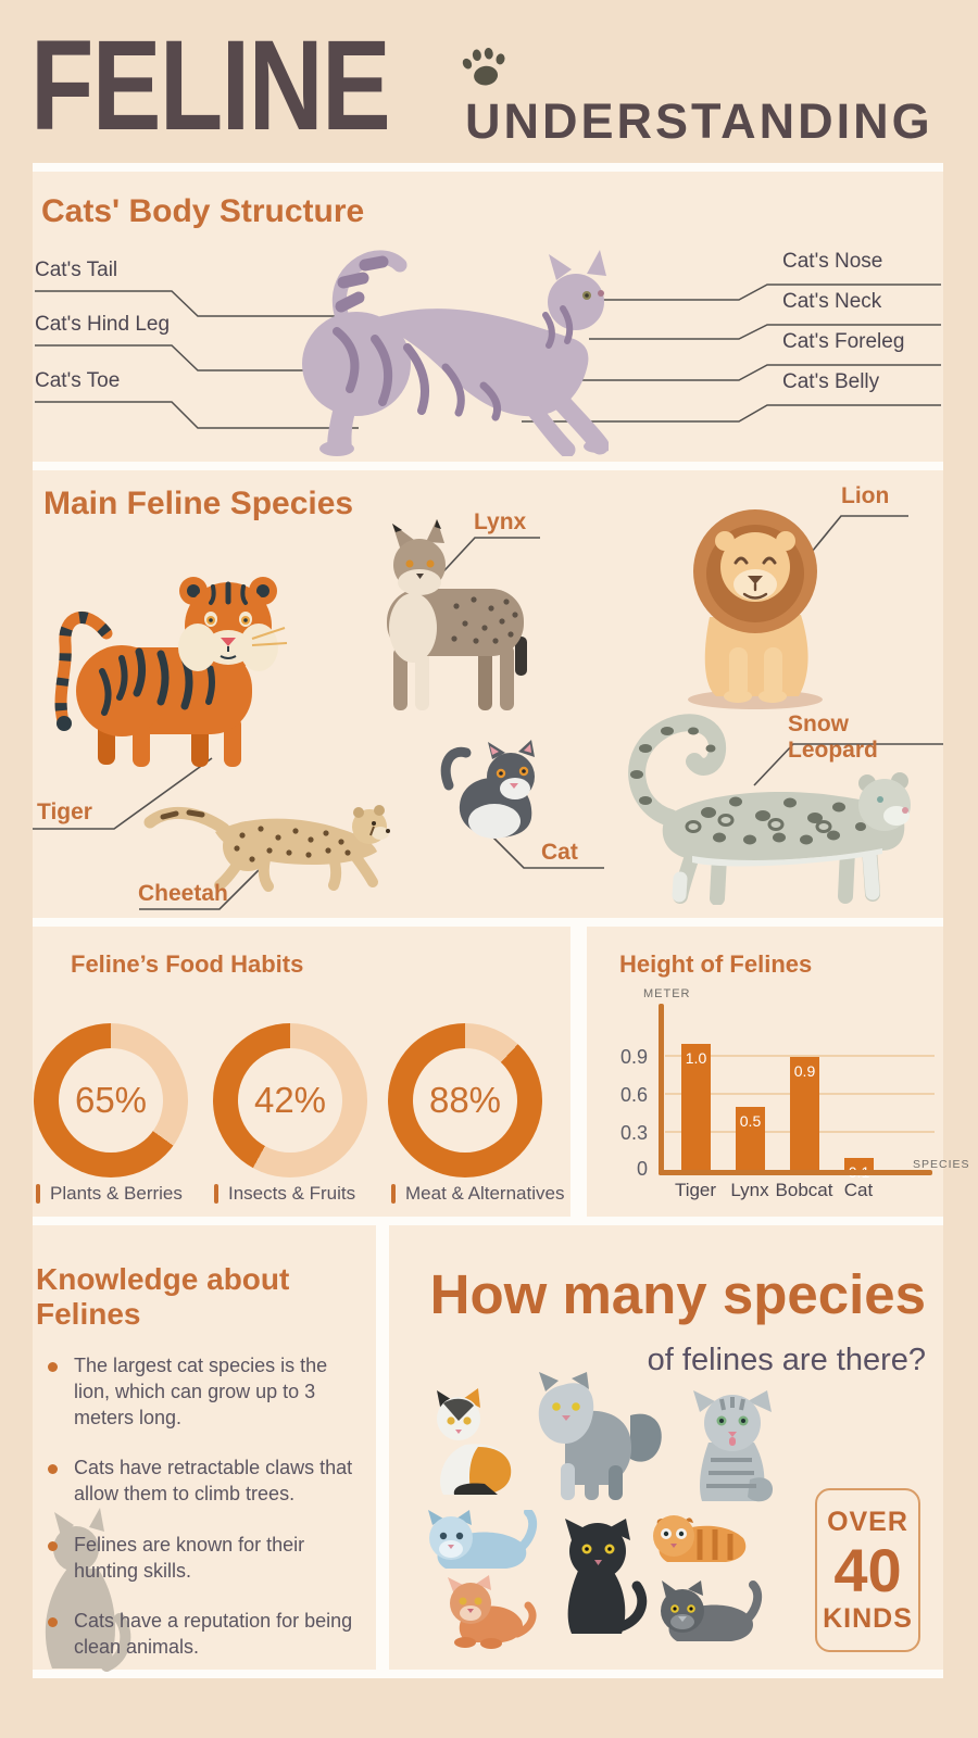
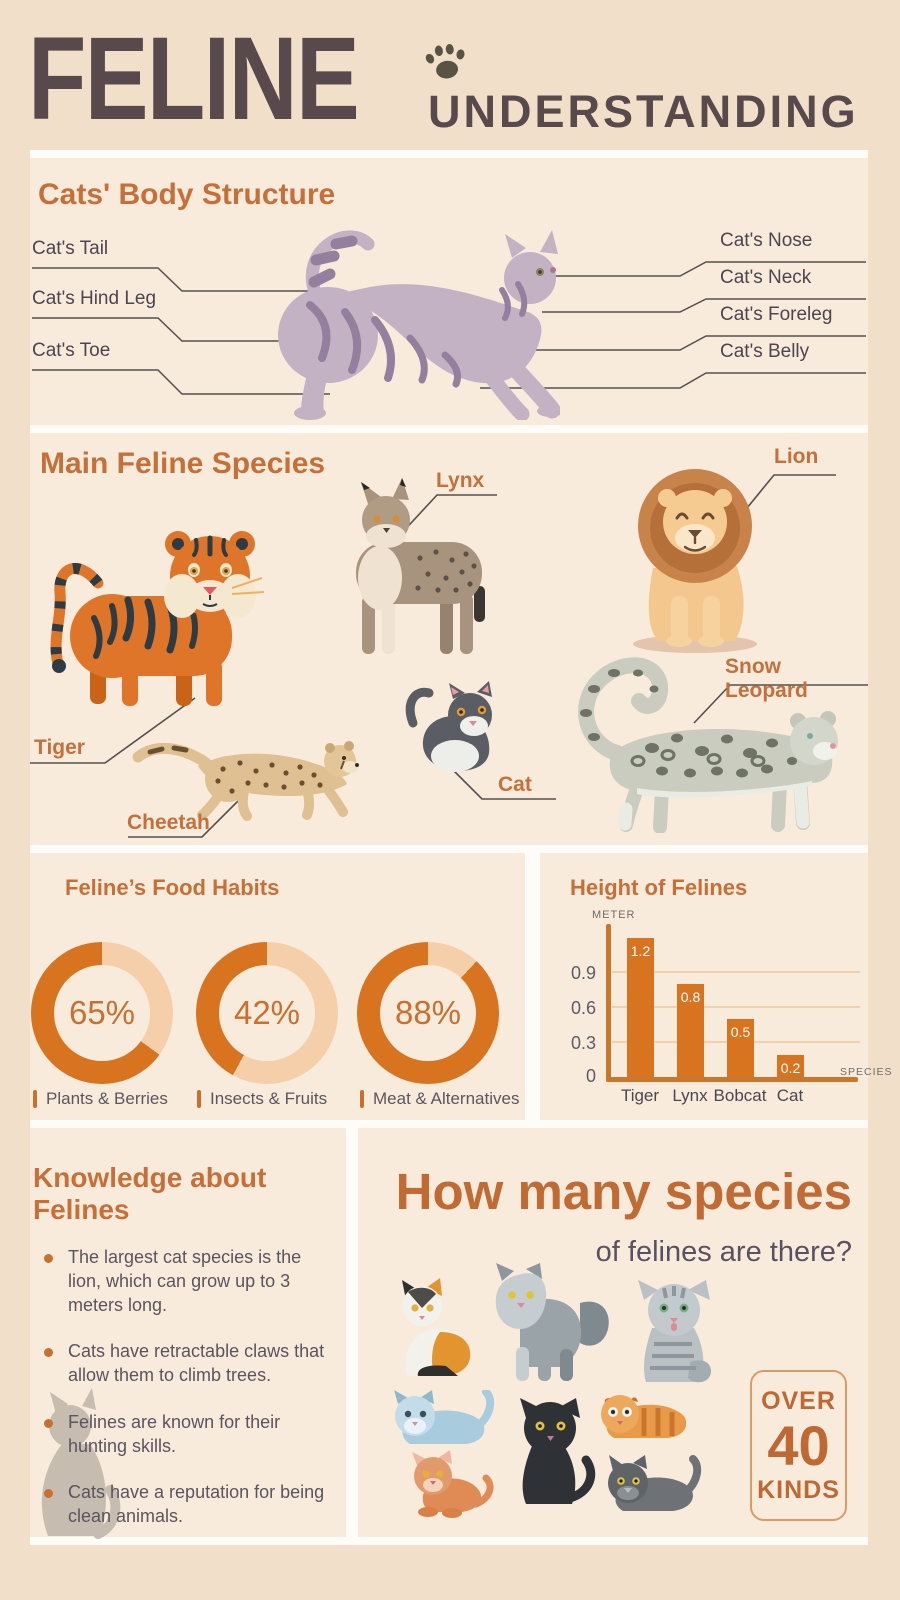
Height of Felines/Tiger: 1.0 -> 1.2
Height of Felines/Lynx: 0.5 -> 0.8
Height of Felines/Bobcat: 0.9 -> 0.5
Height of Felines/Cat: 0.1 -> 0.2
